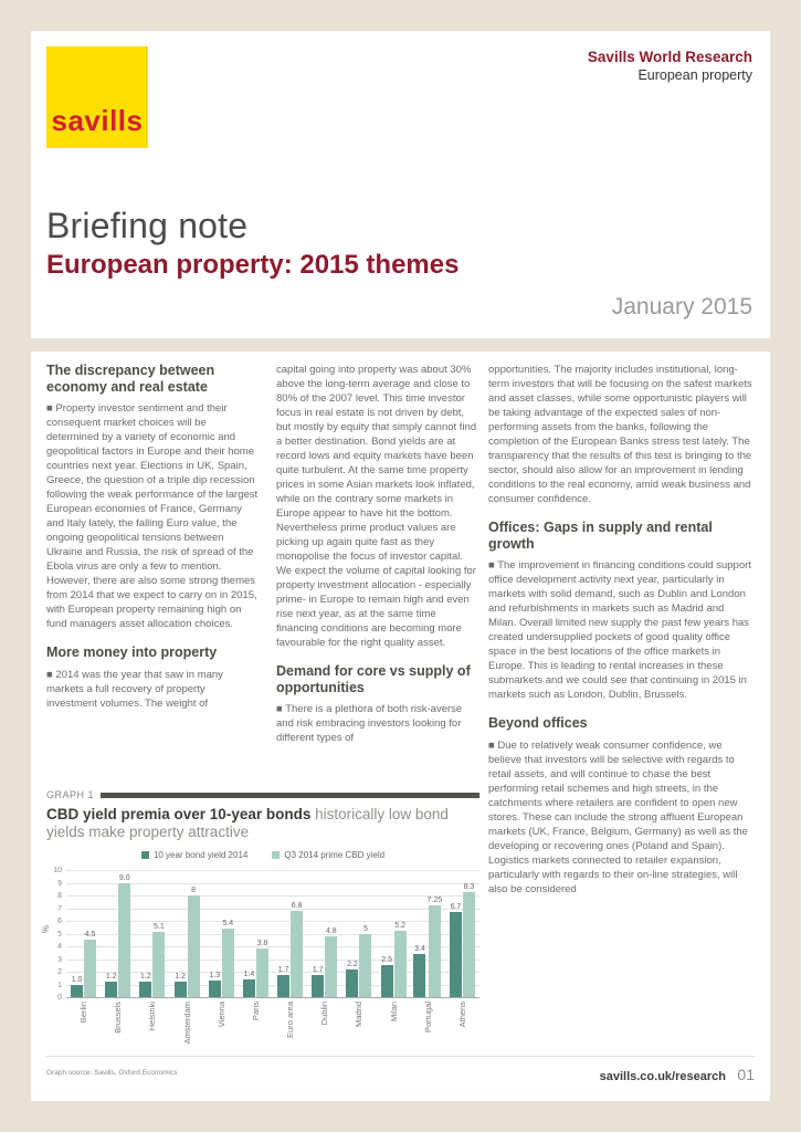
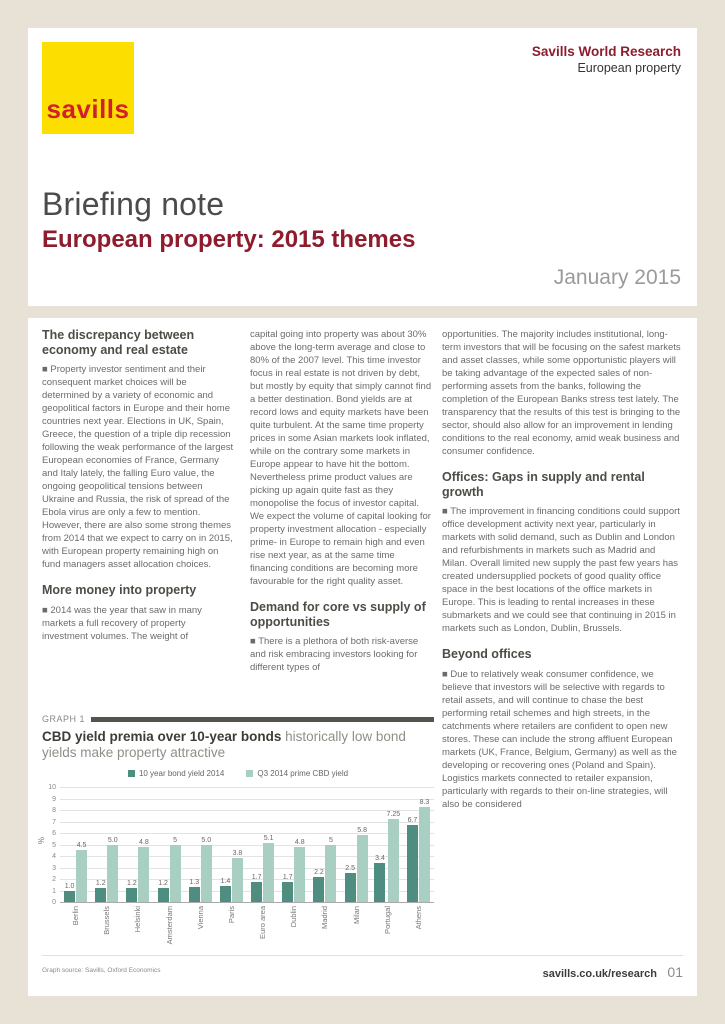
Q3 2014 prime CBD yield/Brussels: 9.0 -> 5.0
Q3 2014 prime CBD yield/Helsinki: 5.1 -> 4.8
Q3 2014 prime CBD yield/Amsterdam: 8 -> 5
Q3 2014 prime CBD yield/Vienna: 5.4 -> 5.0
Q3 2014 prime CBD yield/Euro area: 6.8 -> 5.1
Q3 2014 prime CBD yield/Milan: 5.2 -> 5.8
